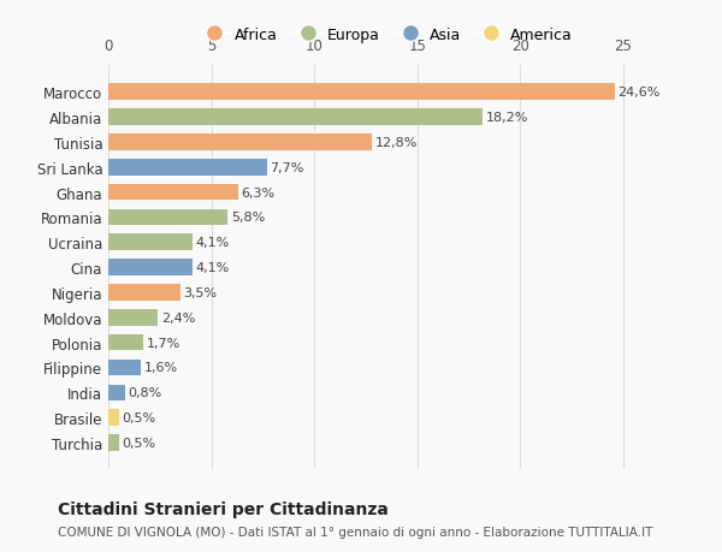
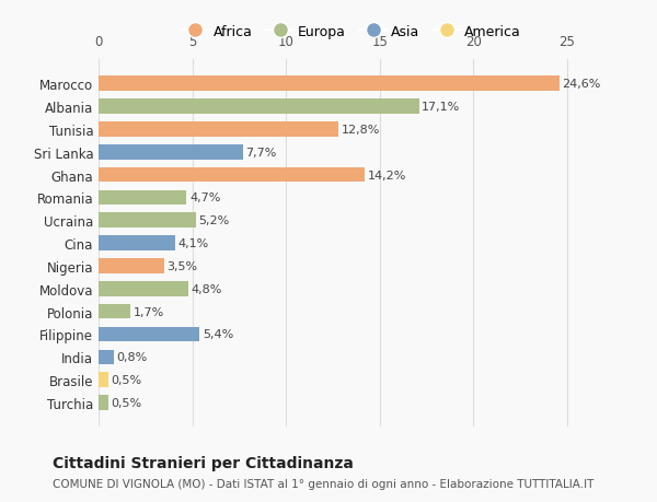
Albania: 18,2% -> 17,1%
Ghana: 6,3% -> 14,2%
Romania: 5,8% -> 4,7%
Ucraina: 4,1% -> 5,2%
Moldova: 2,4% -> 4,8%
Filippine: 1,6% -> 5,4%
